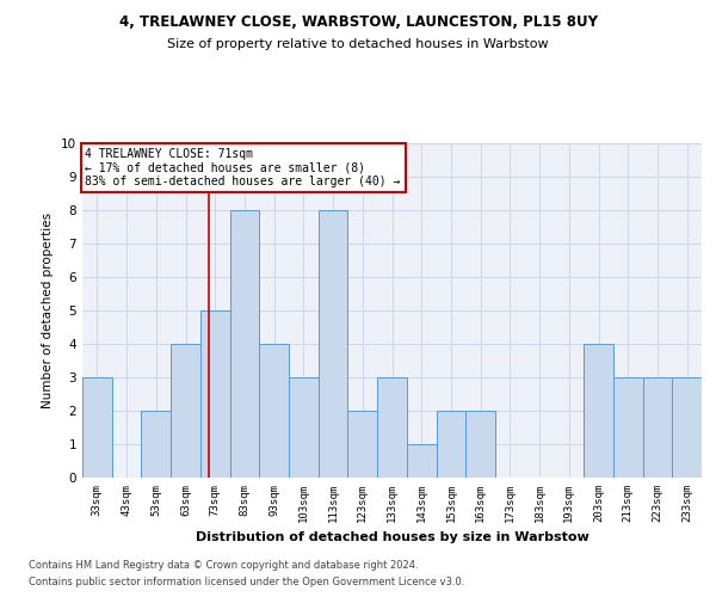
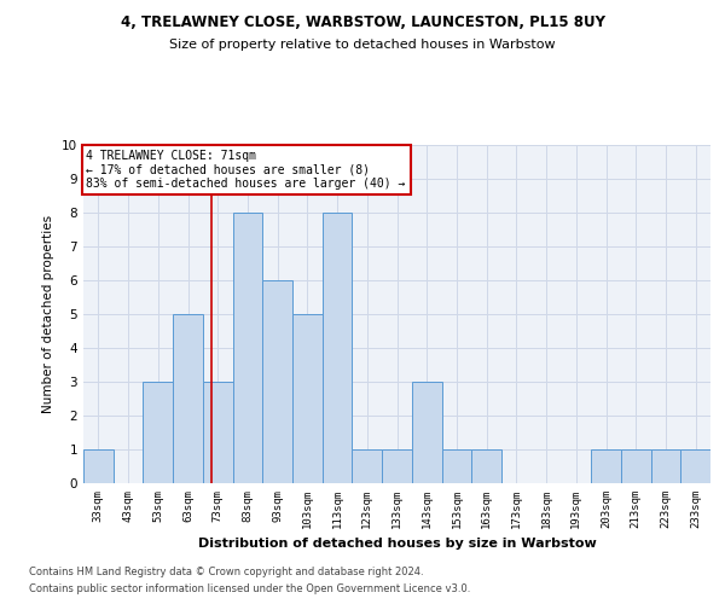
33sqm: 3 -> 1
53sqm: 2 -> 3
63sqm: 4 -> 5
73sqm: 5 -> 3
93sqm: 4 -> 6
103sqm: 3 -> 5
123sqm: 2 -> 1
133sqm: 3 -> 1
143sqm: 1 -> 3
153sqm: 2 -> 1
163sqm: 2 -> 1
203sqm: 4 -> 1
213sqm: 3 -> 1
223sqm: 3 -> 1
233sqm: 3 -> 1
